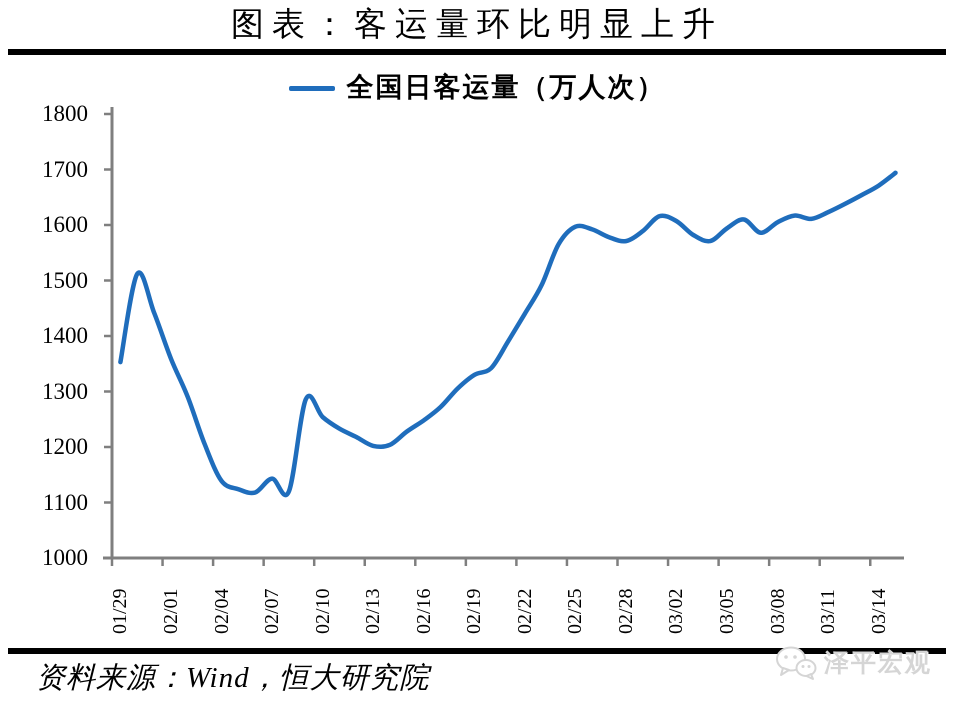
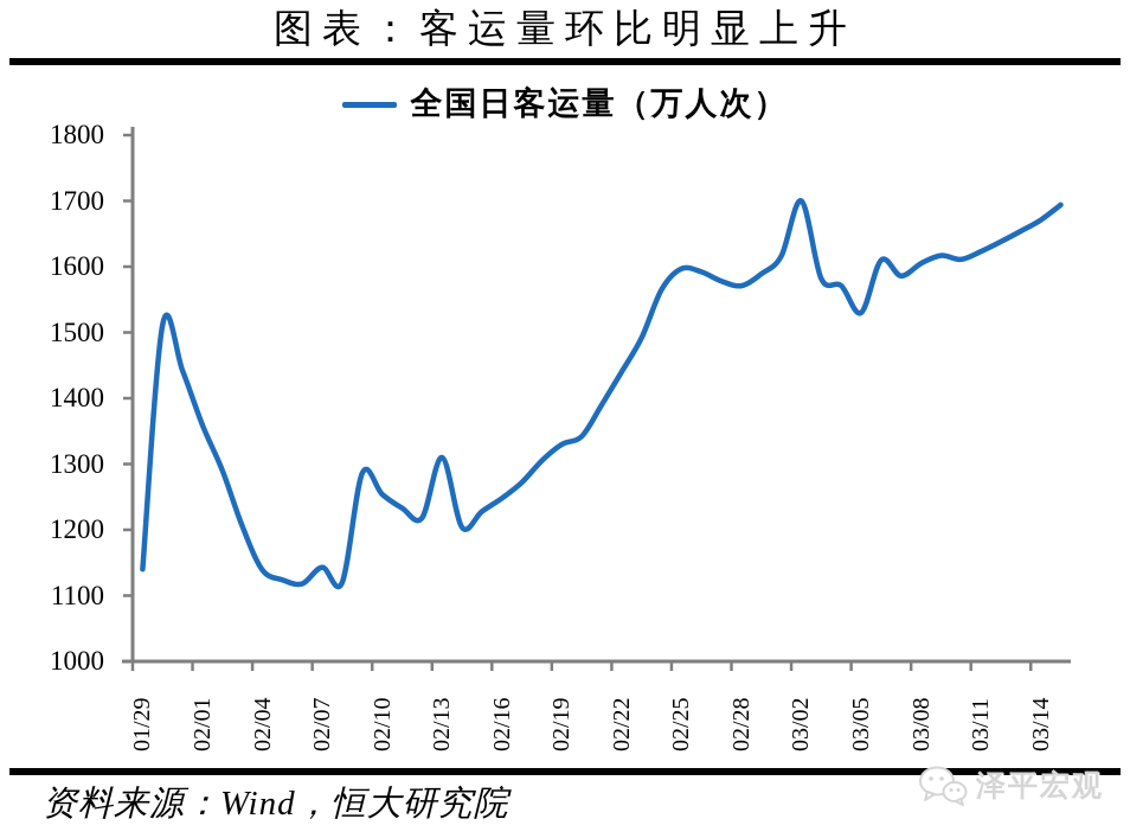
01/29: 1350 -> 1140
02/13: 1200 -> 1310
03/02: 1610 -> 1700
03/05: 1590 -> 1530
